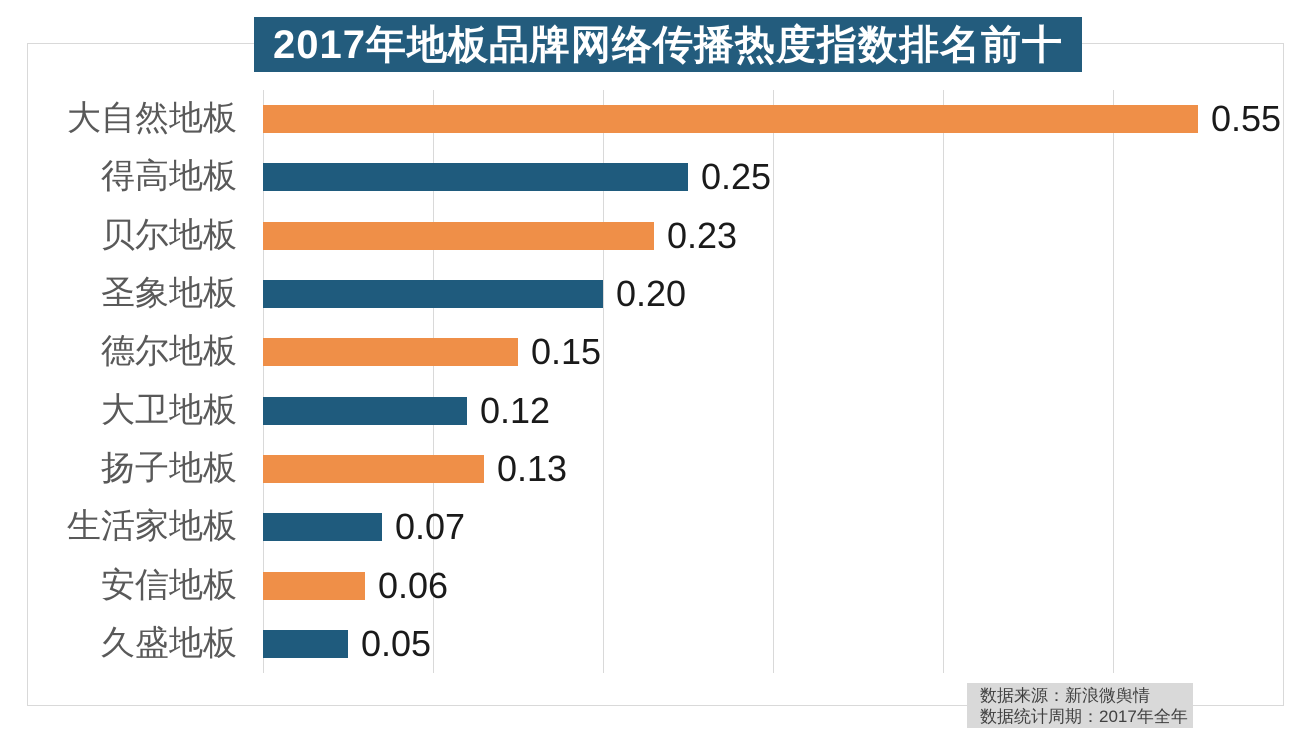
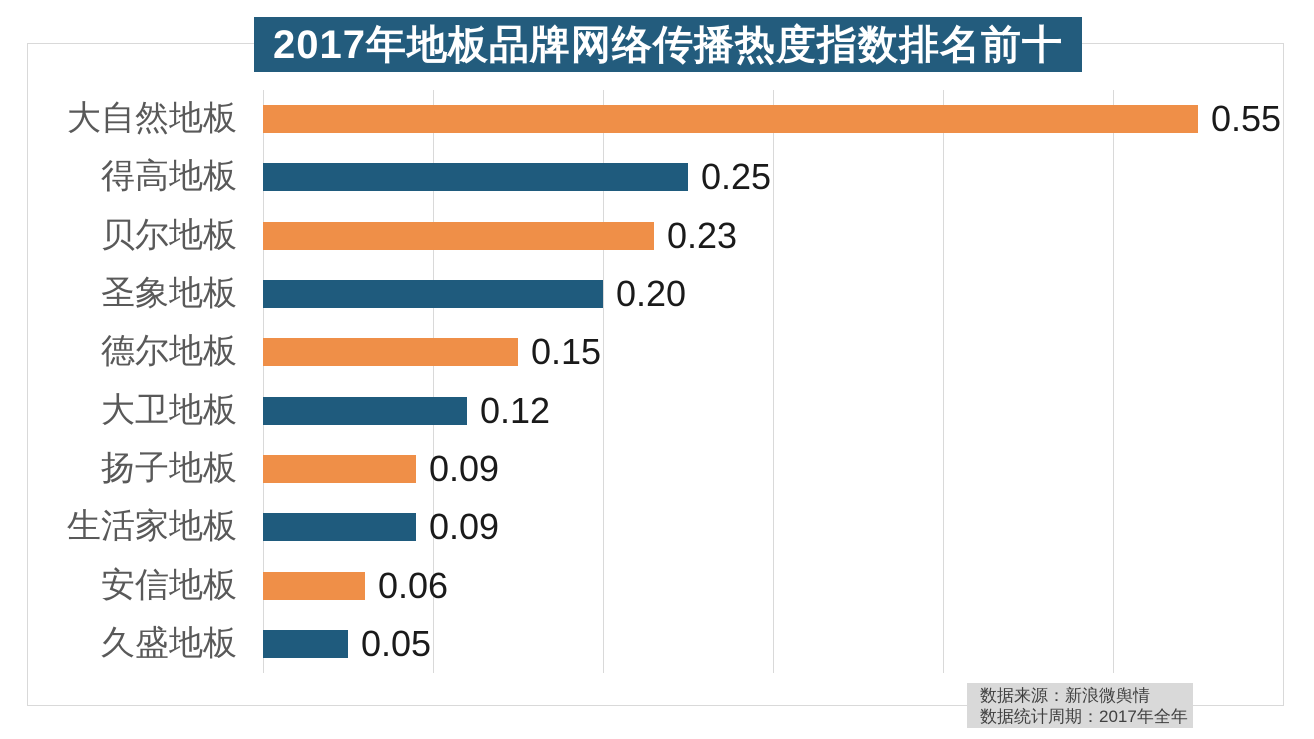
扬子地板: 0.13 -> 0.09
生活家地板: 0.07 -> 0.09
